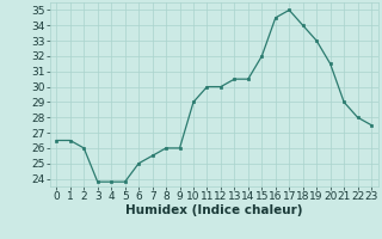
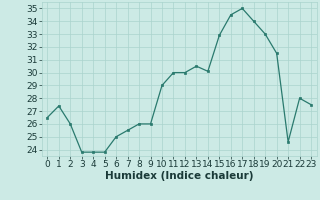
1: 26.5 -> 27.4
14: 30.5 -> 30.1
15: 32.0 -> 32.9
21: 29.0 -> 24.6
